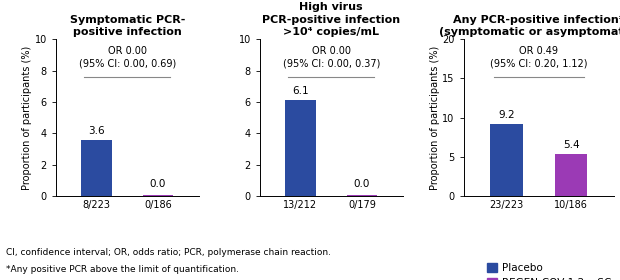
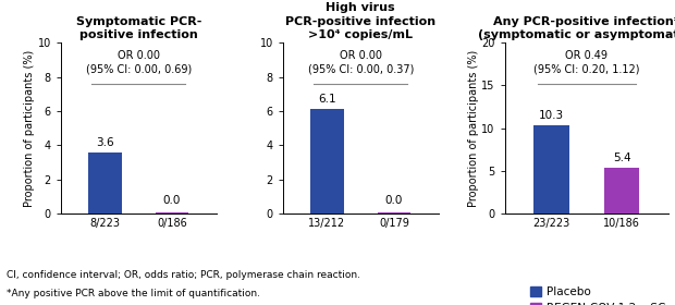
23/223: 9.2 -> 10.3
